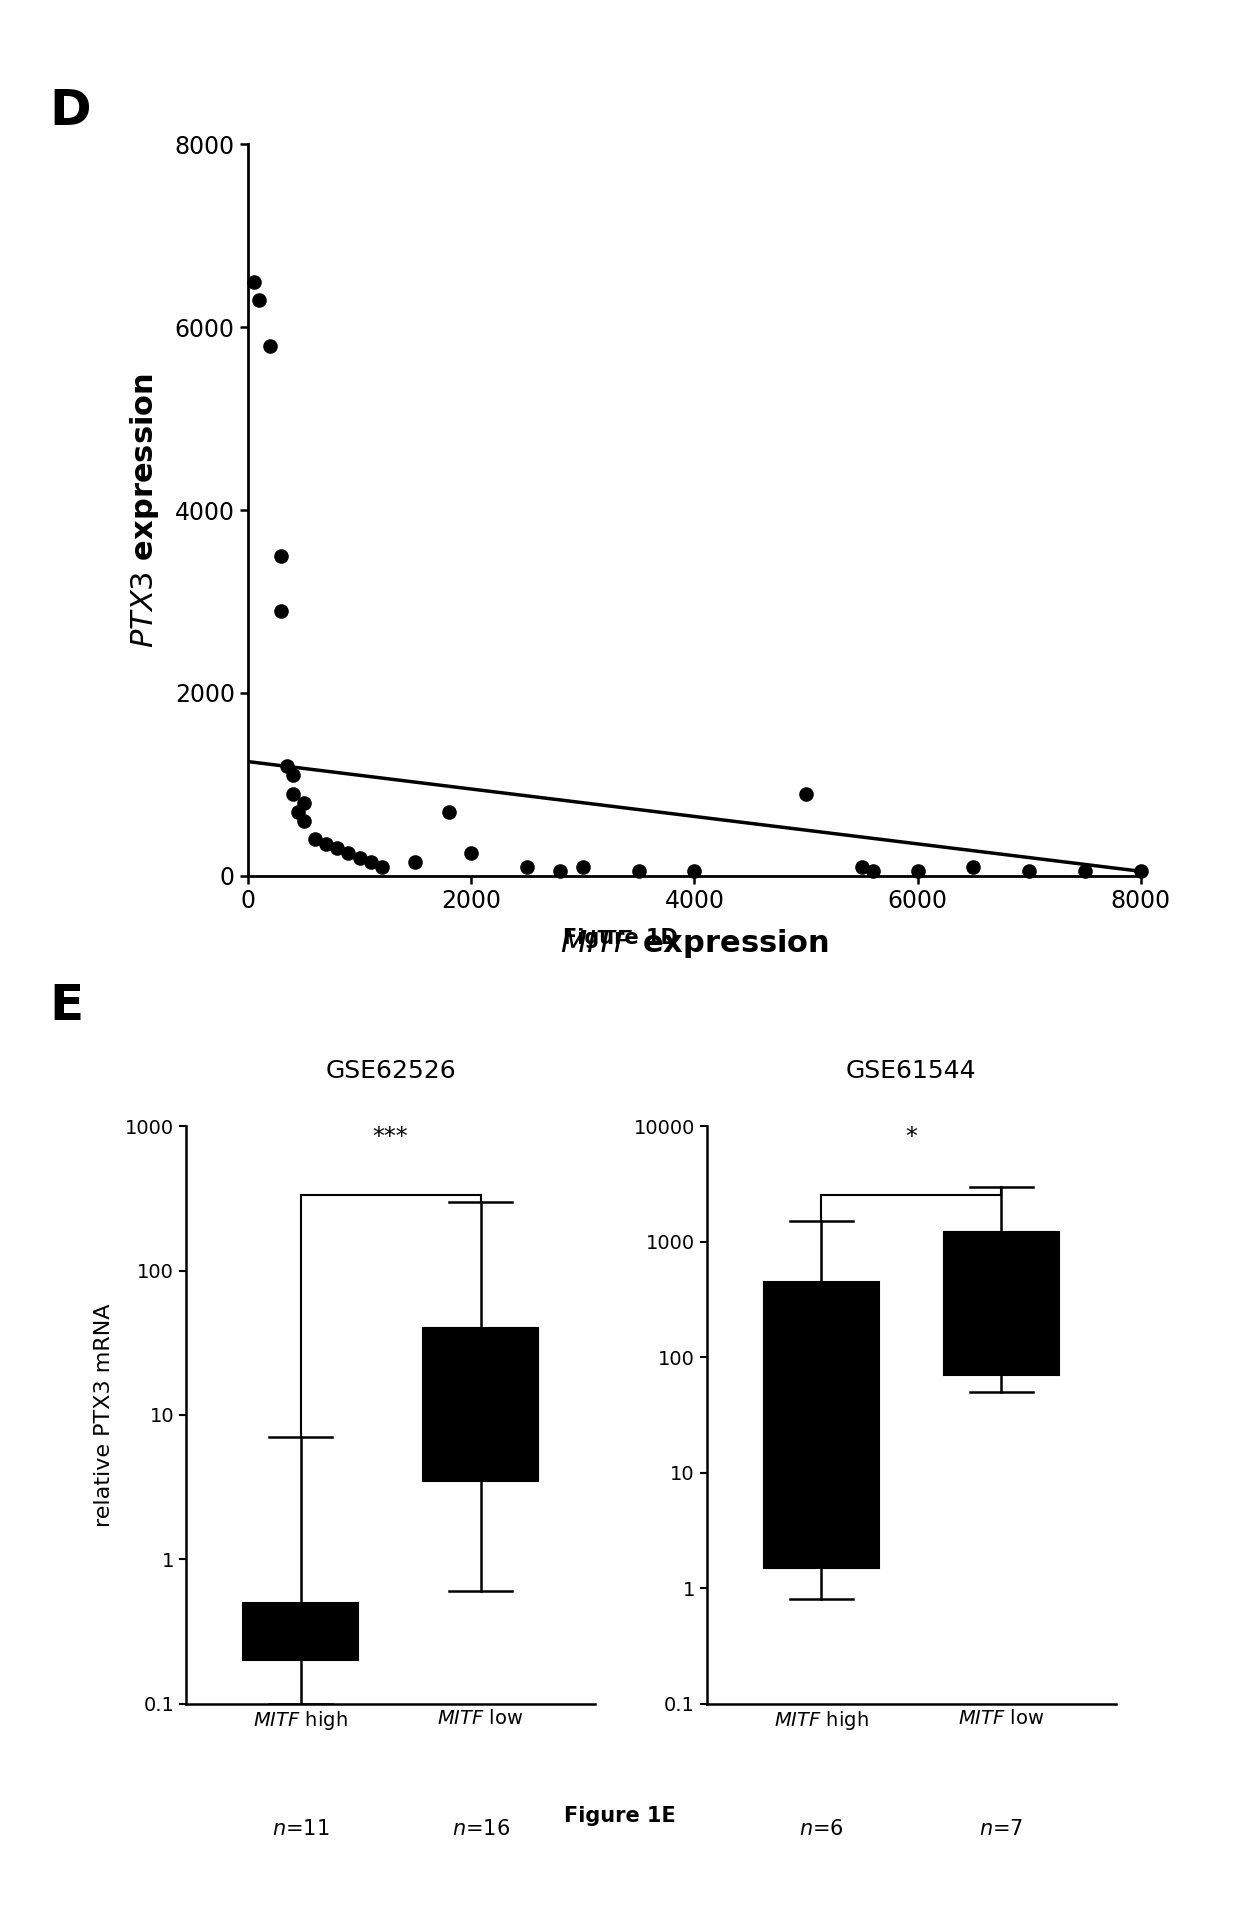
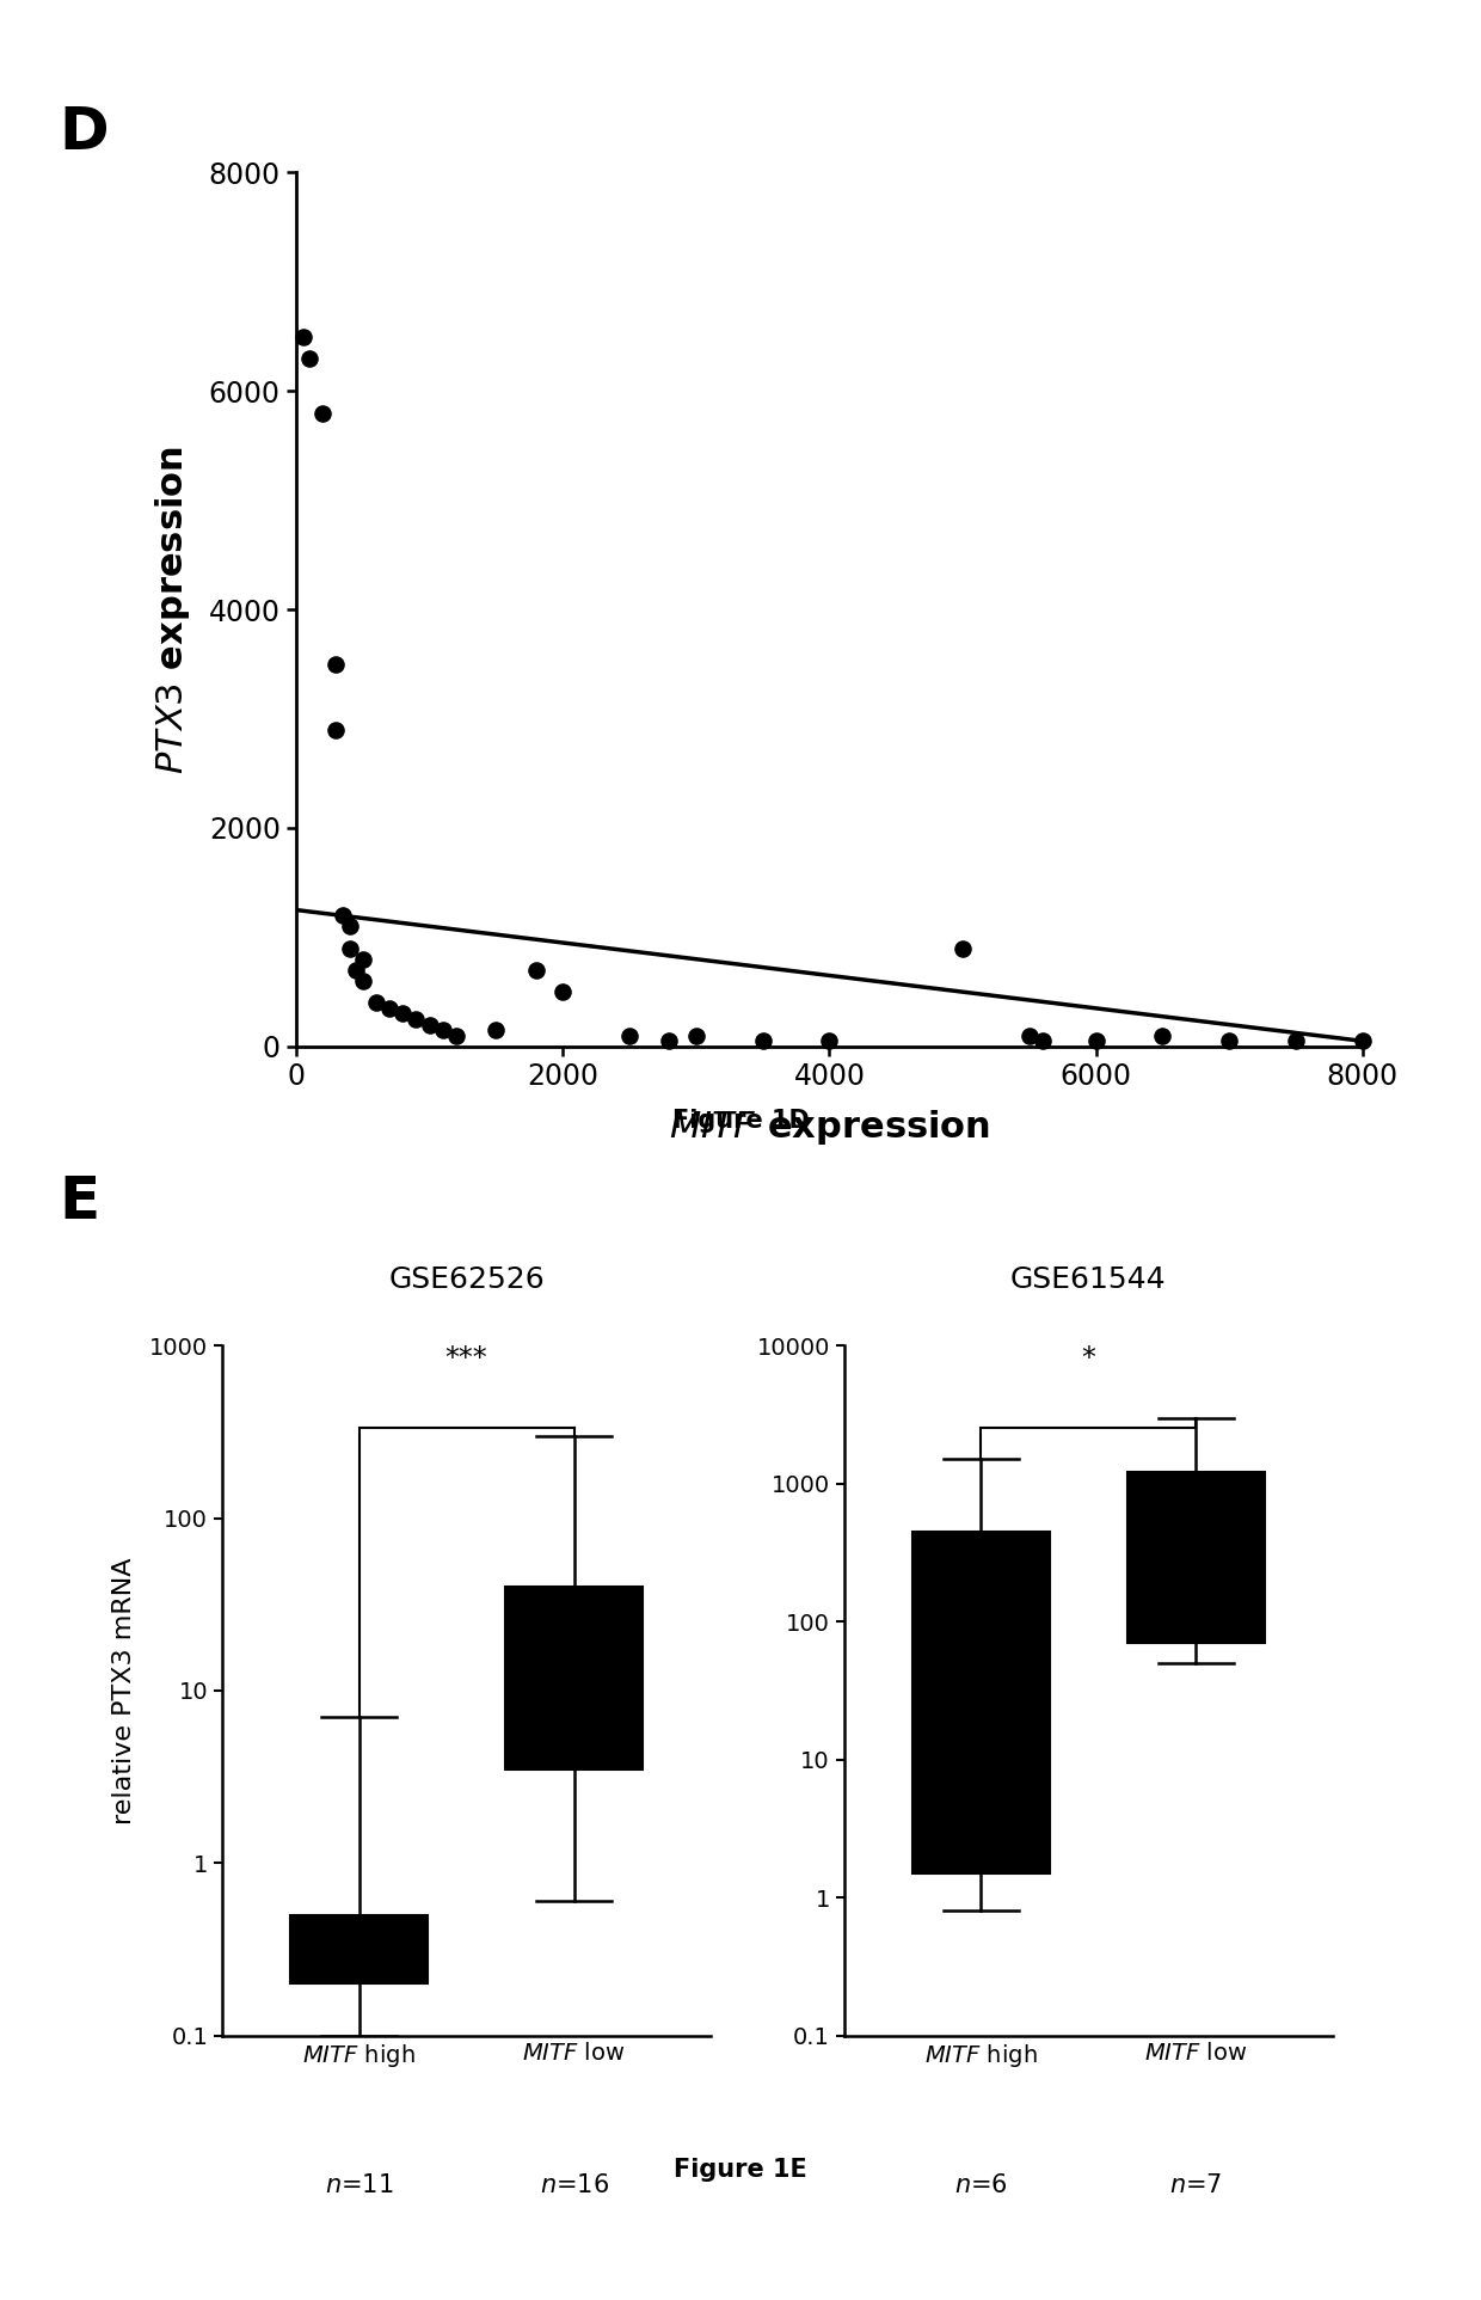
2000: 250 -> 500
